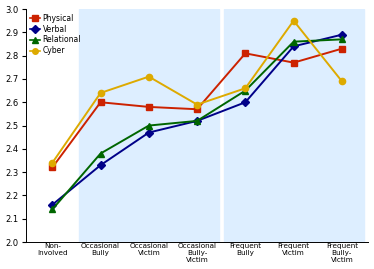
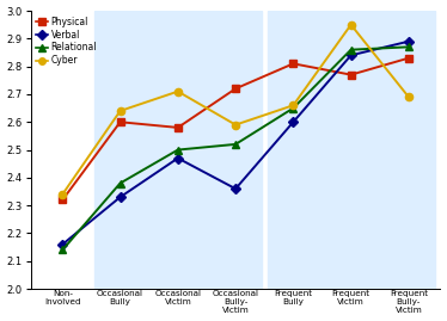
Physical/Occasional Bully- Victim: 2.57 -> 2.72
Verbal/Occasional Bully- Victim: 2.52 -> 2.36
